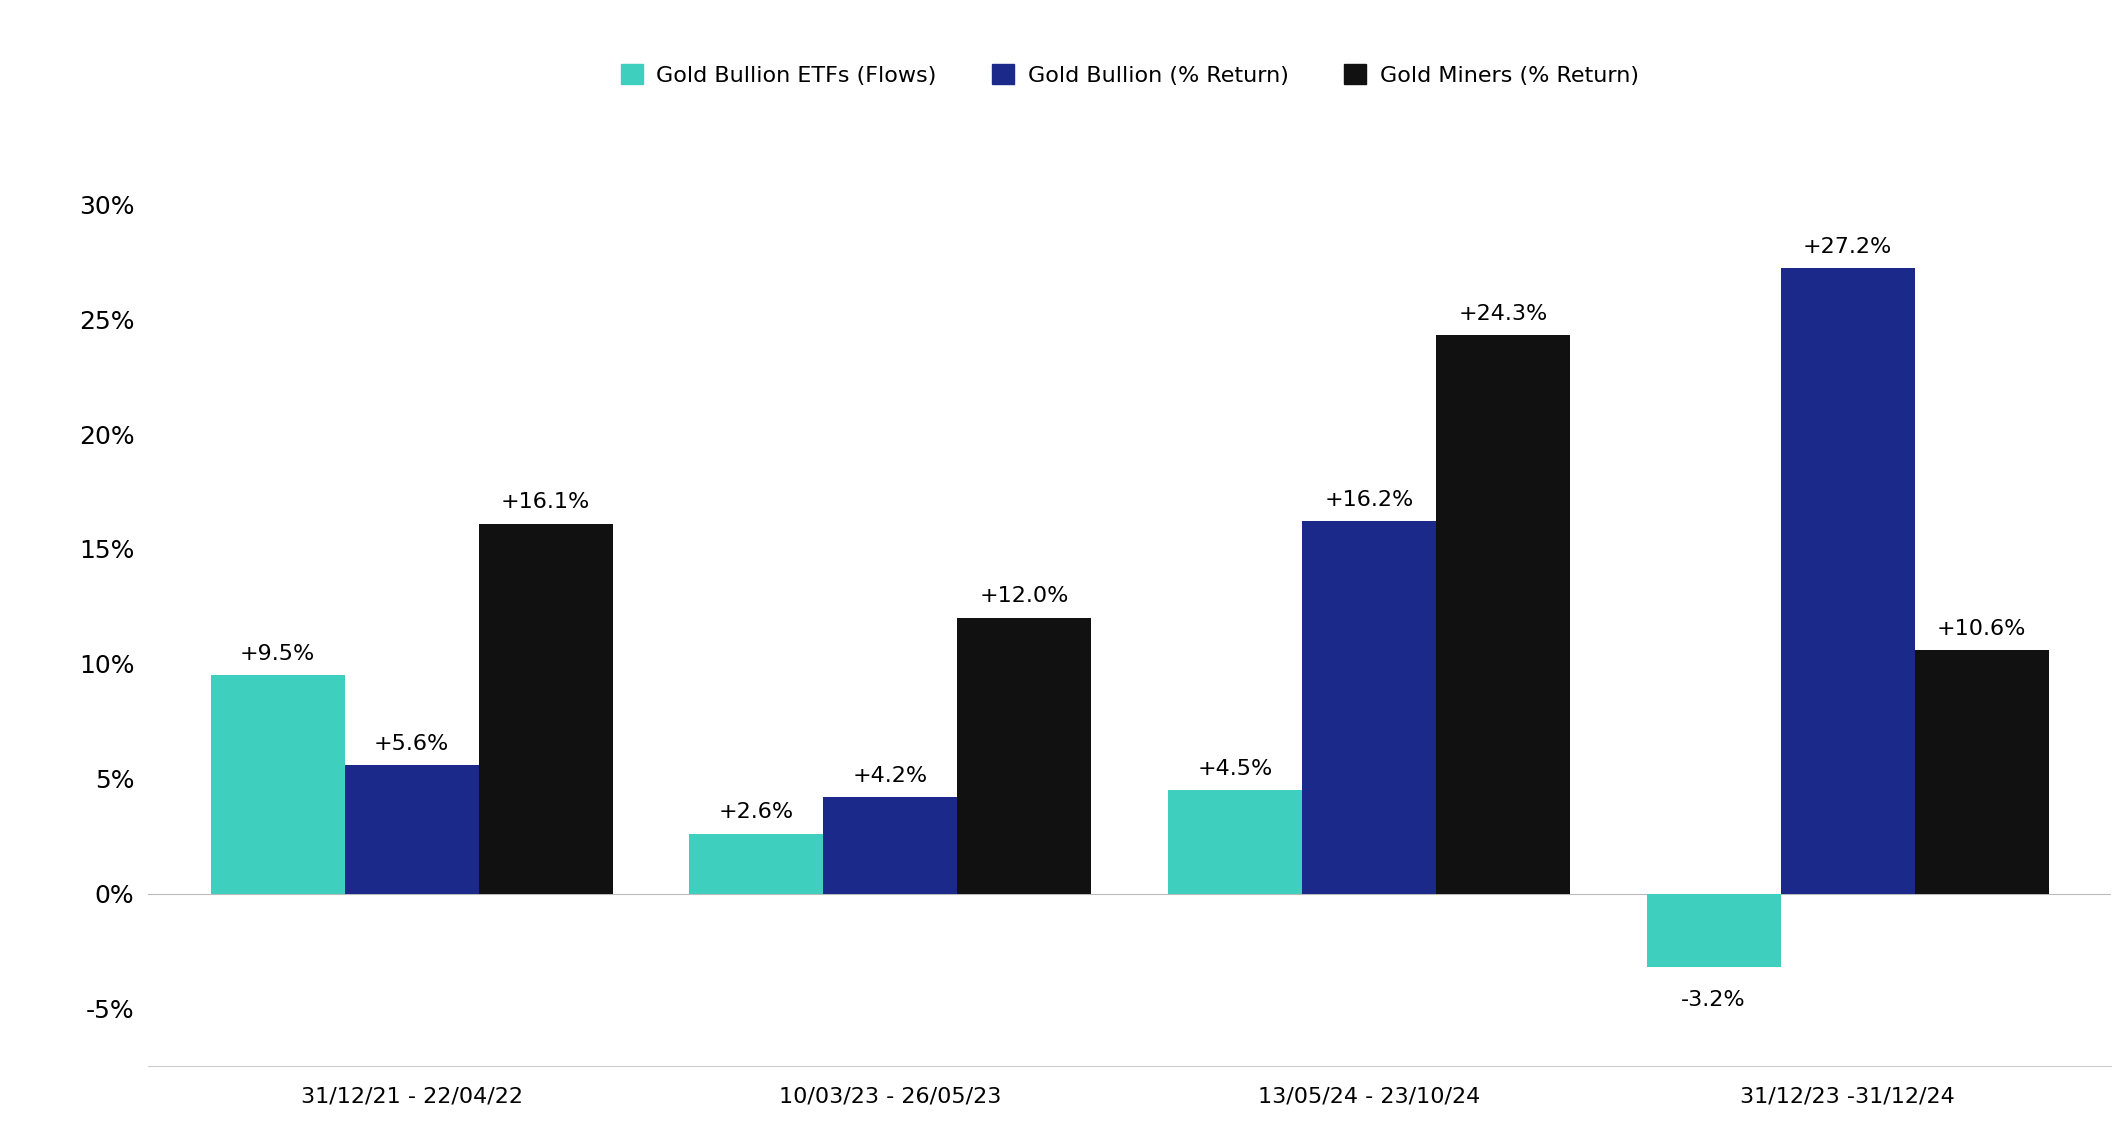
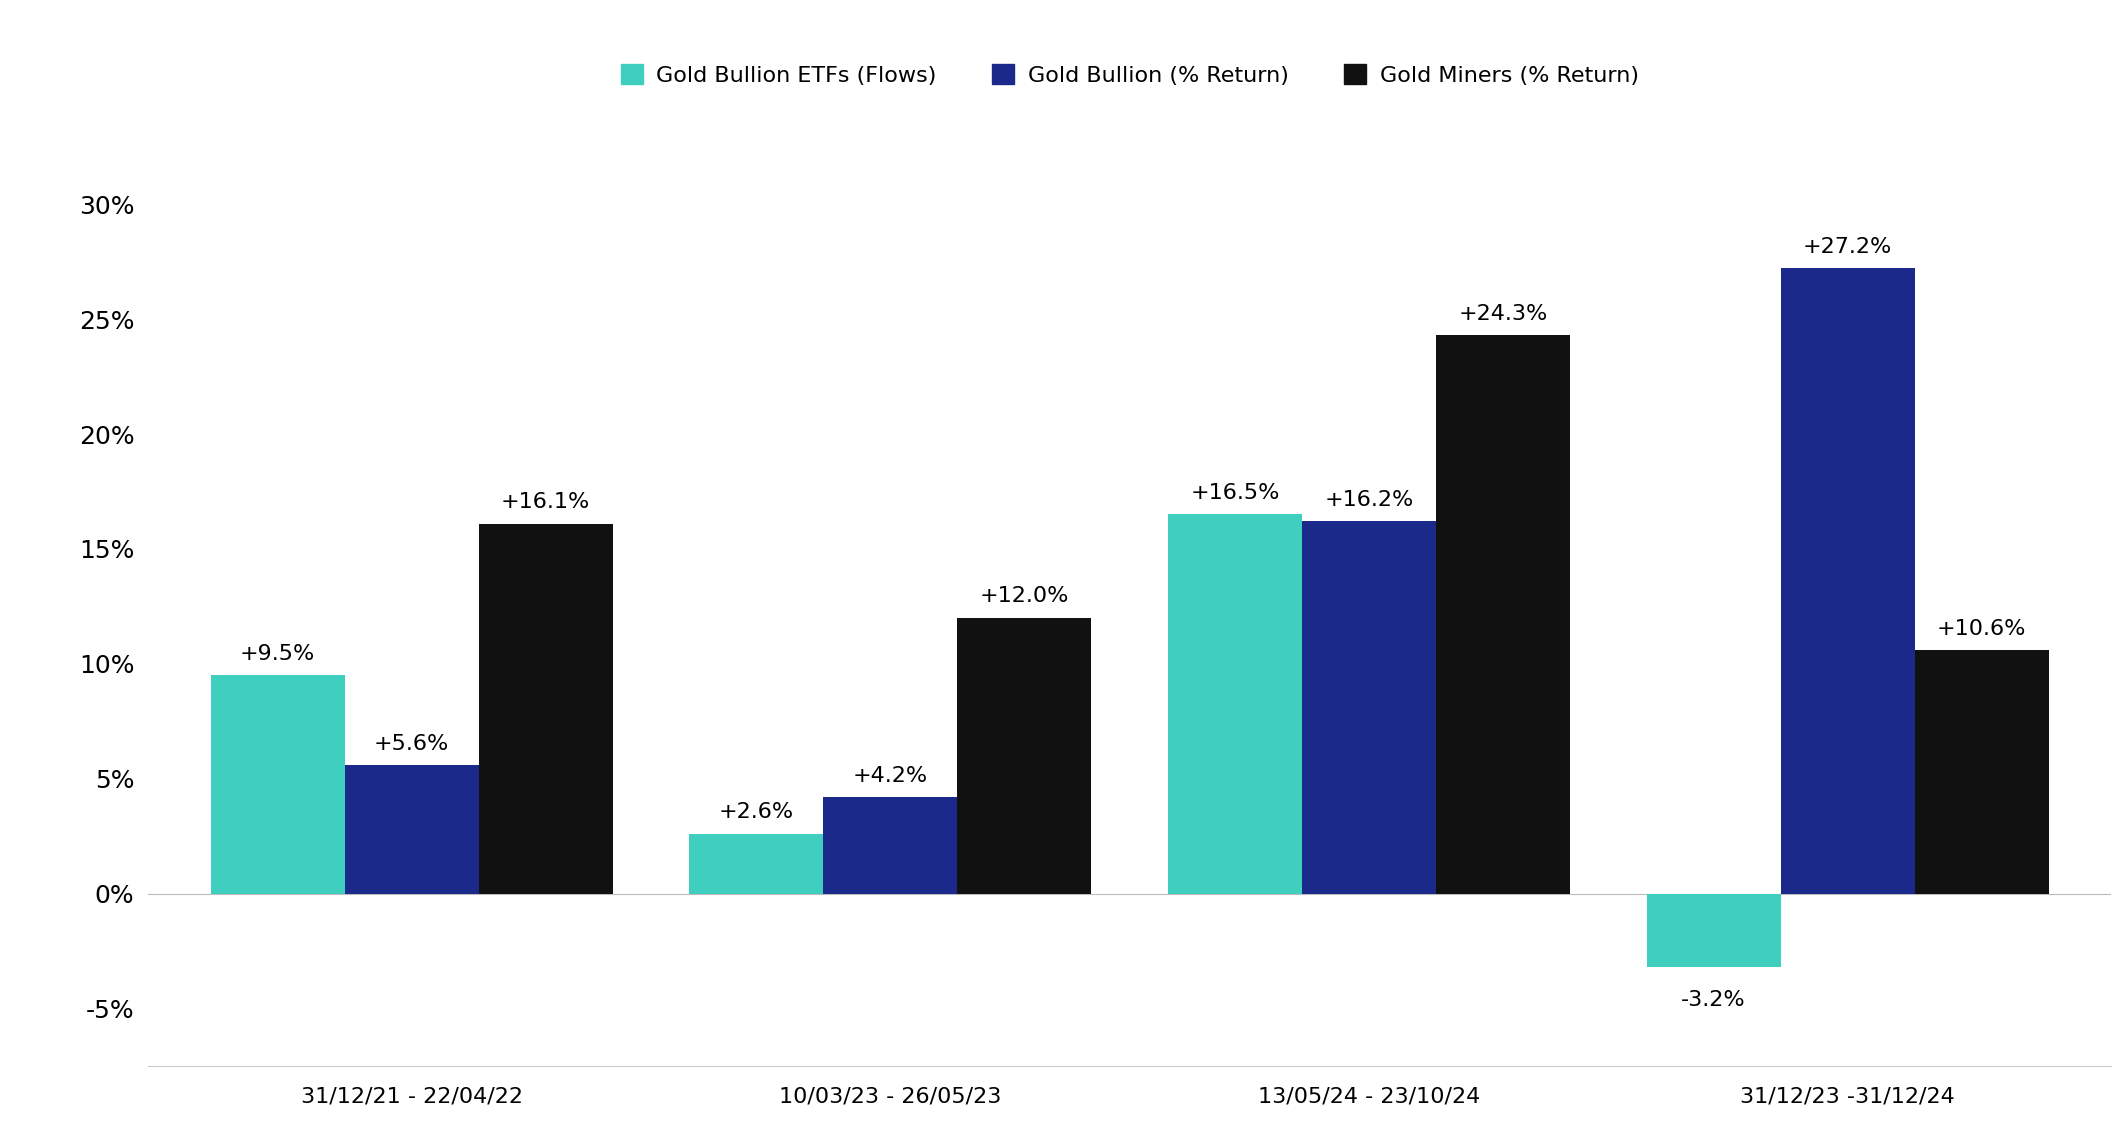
Gold Bullion ETFs (Flows)/13/05/24 - 23/10/24: +4.5% -> +16.5%
